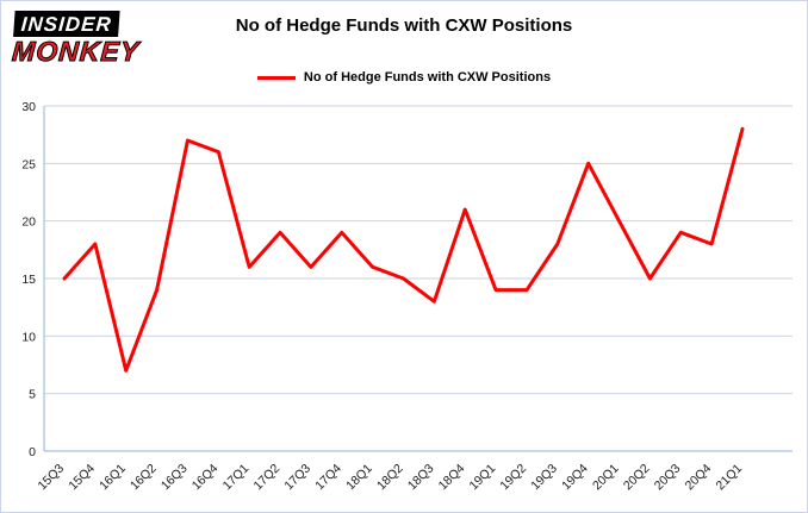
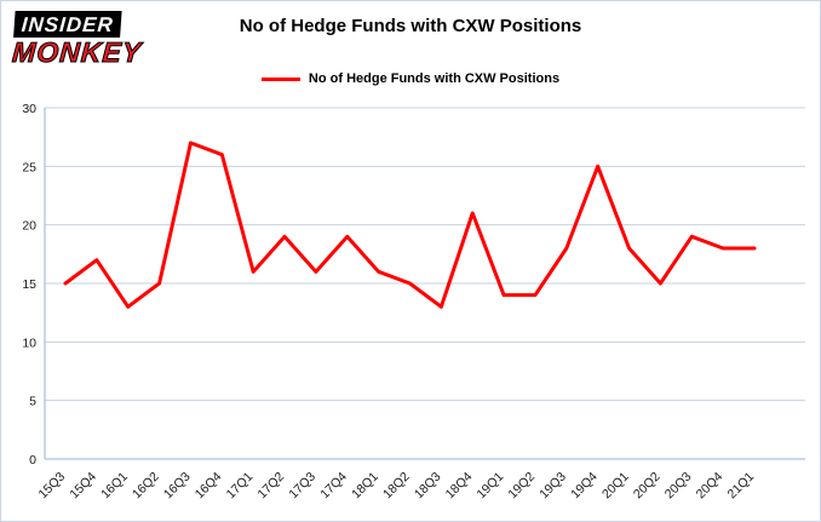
15Q4: 18 -> 17
16Q1: 7 -> 13
16Q2: 14 -> 15
20Q1: 20 -> 18
21Q1: 28 -> 18
